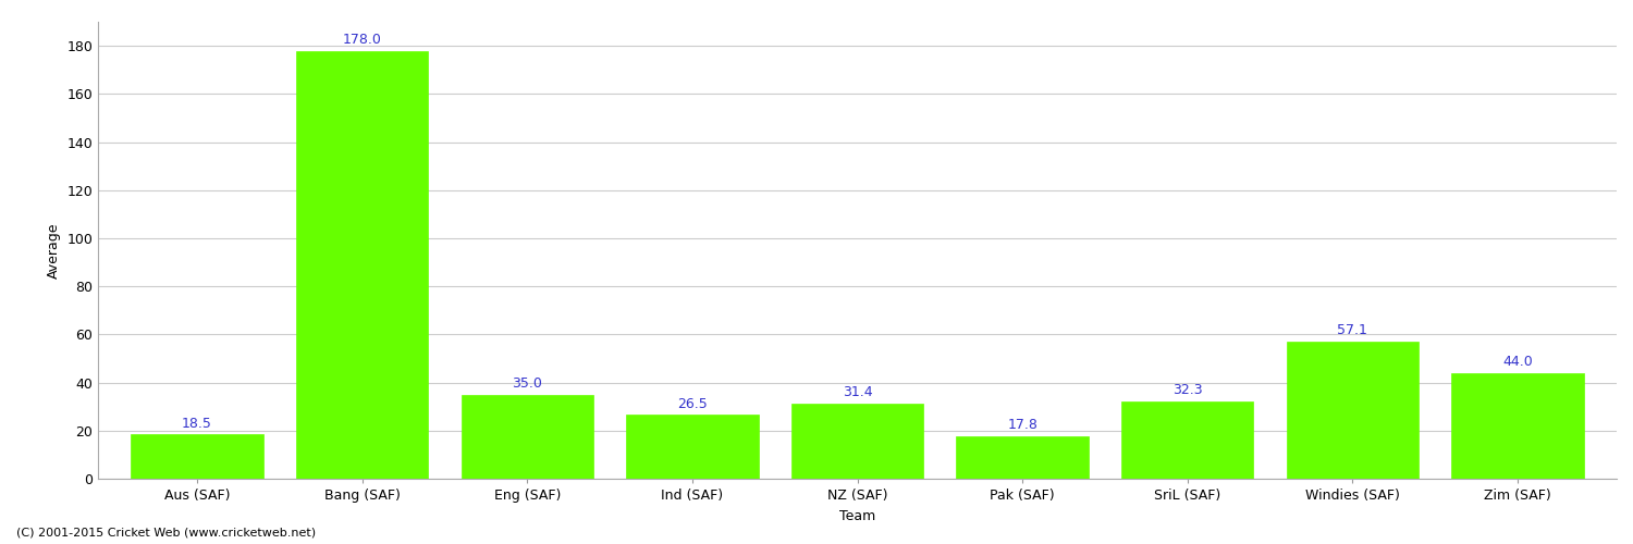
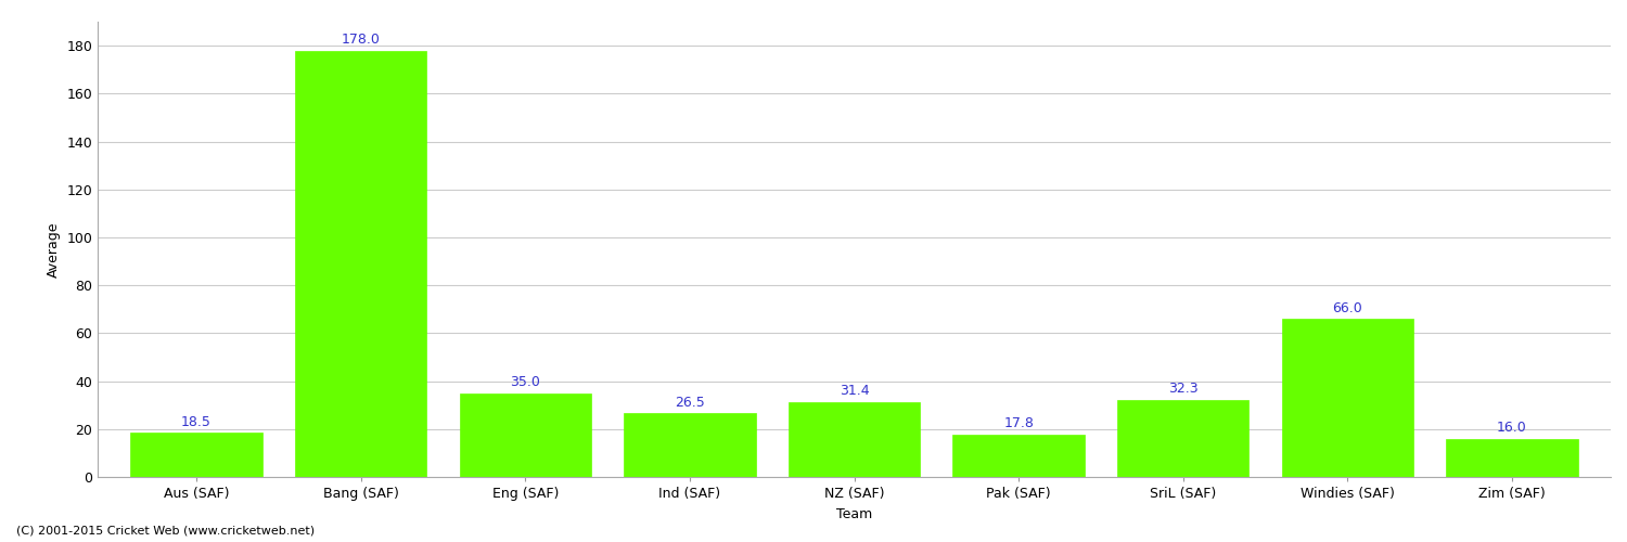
Windies (SAF): 57.1 -> 66.0
Zim (SAF): 44.0 -> 16.0
